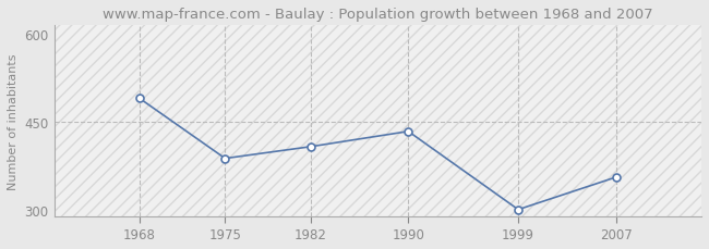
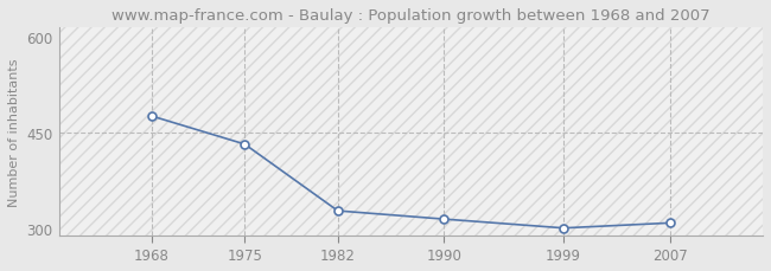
1968: 490 -> 476
1975: 388 -> 432
1982: 408 -> 328
1990: 434 -> 315
2007: 356 -> 309
